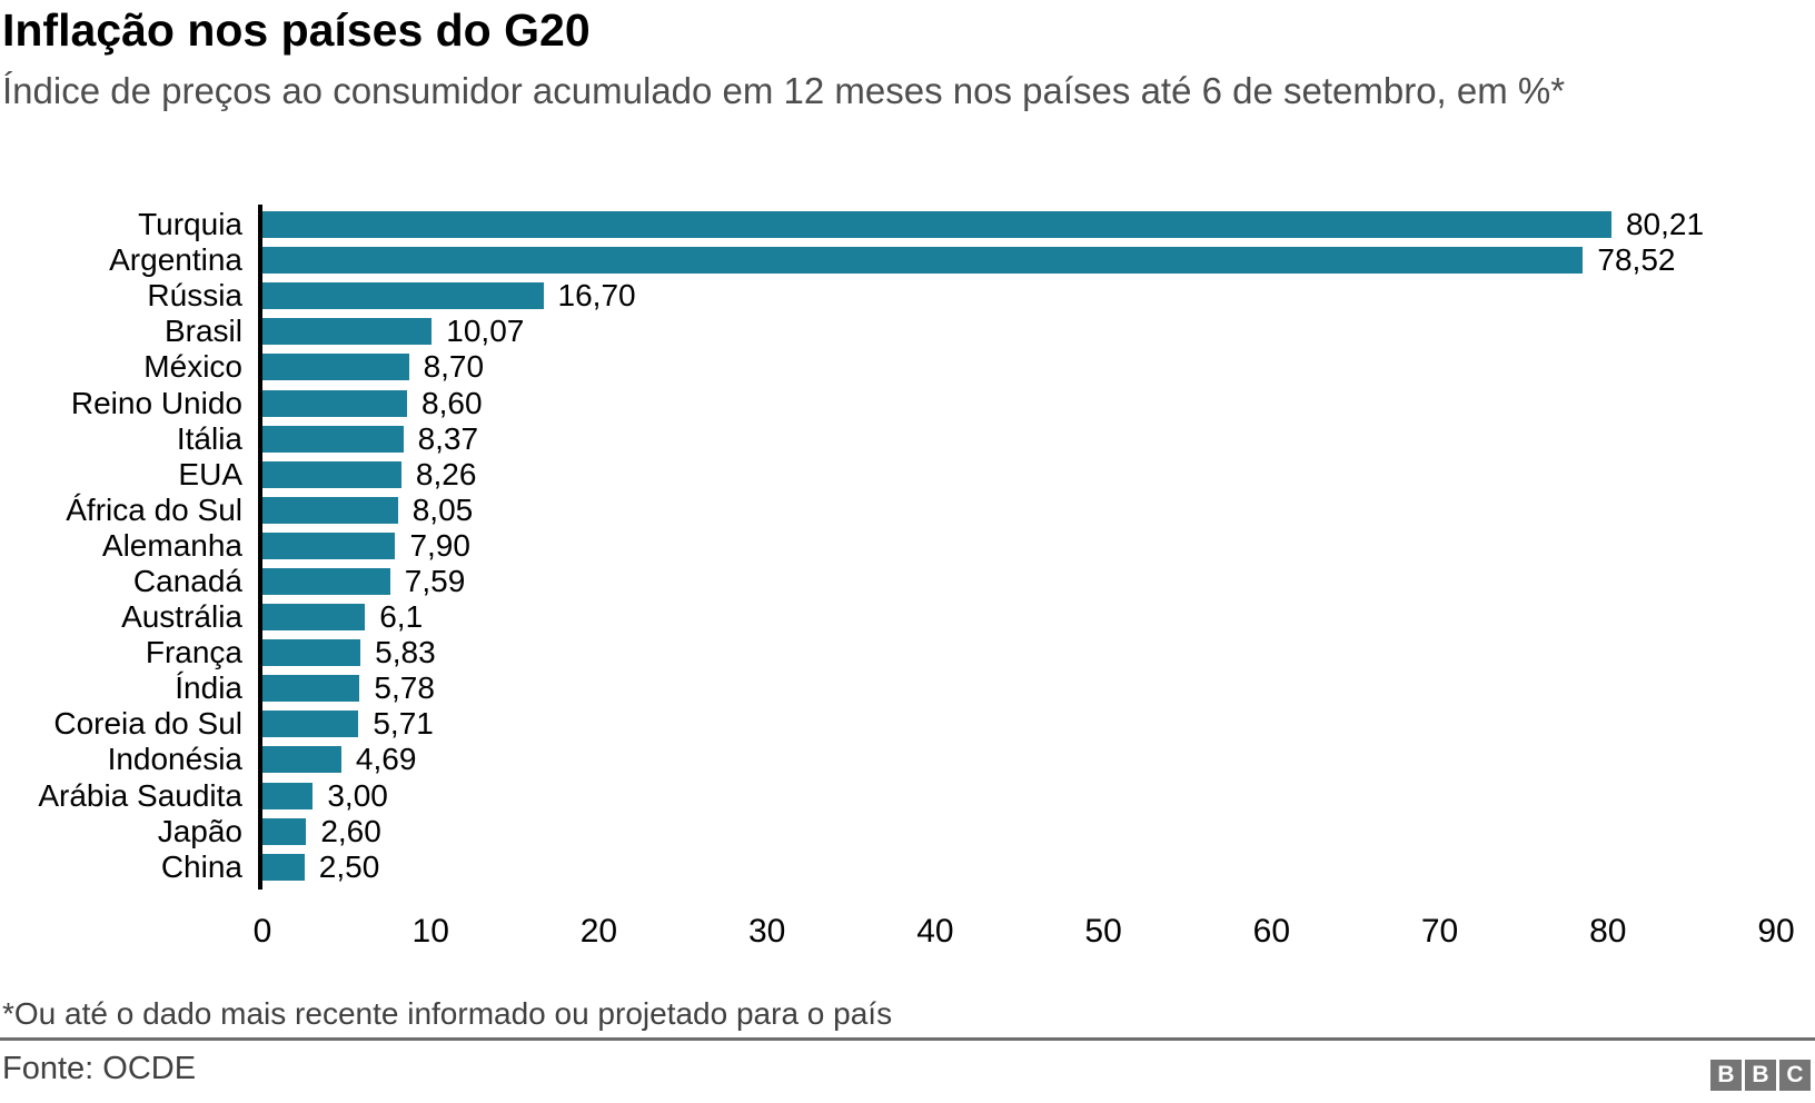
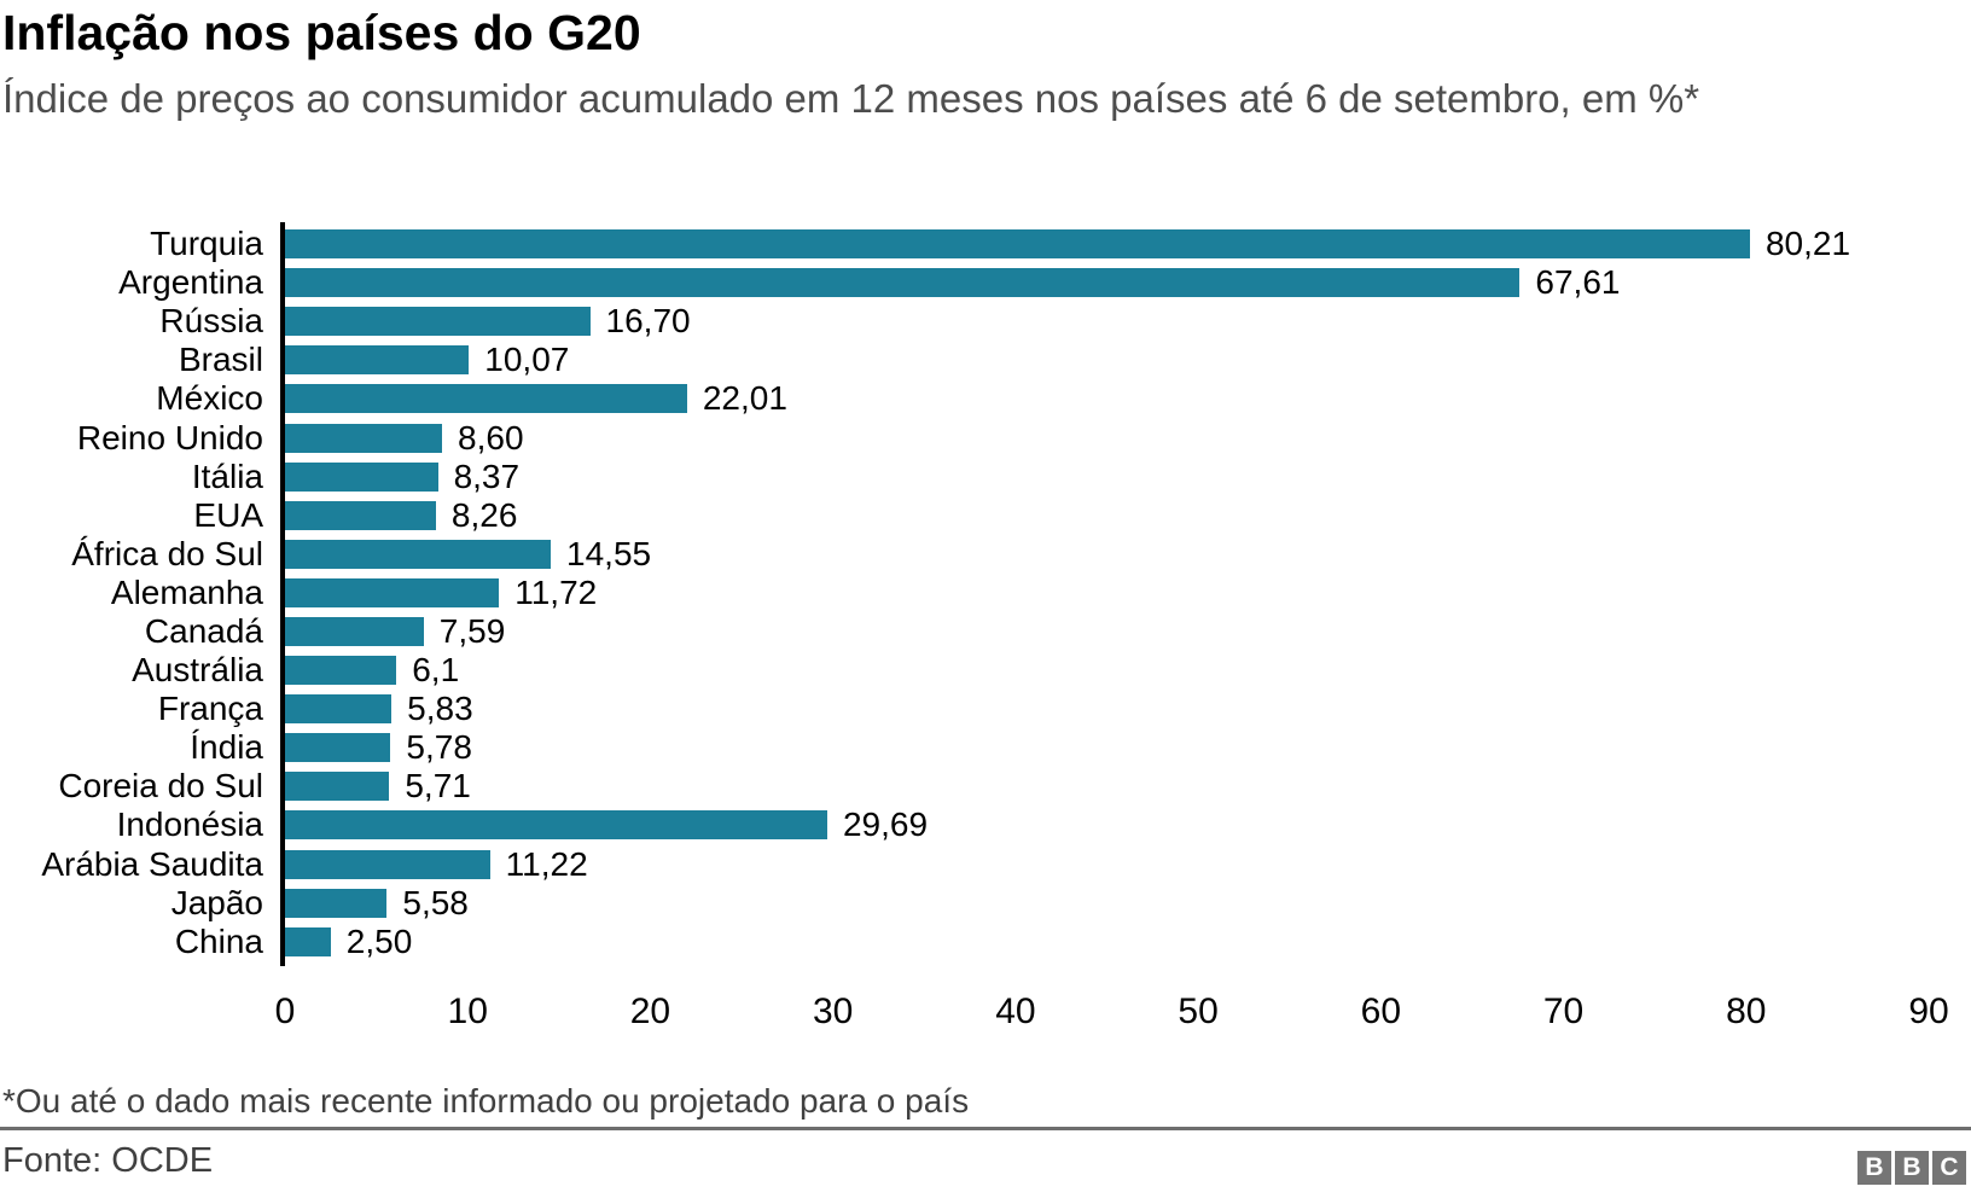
Argentina: 78,52 -> 67,61
México: 8,70 -> 22,01
África do Sul: 8,05 -> 14,55
Alemanha: 7,90 -> 11,72
Indonésia: 4,69 -> 29,69
Arábia Saudita: 3,00 -> 11,22
Japão: 2,60 -> 5,58
